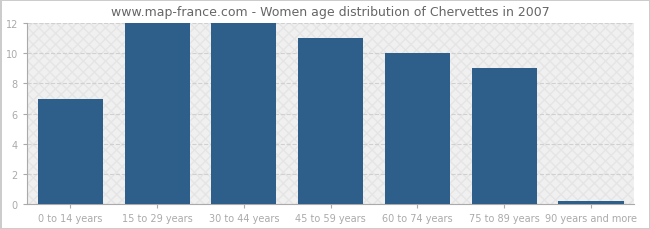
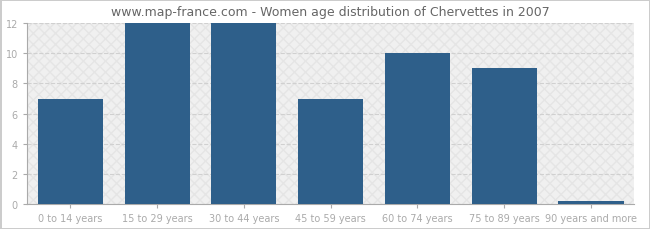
45 to 59 years: 11.0 -> 7.0
